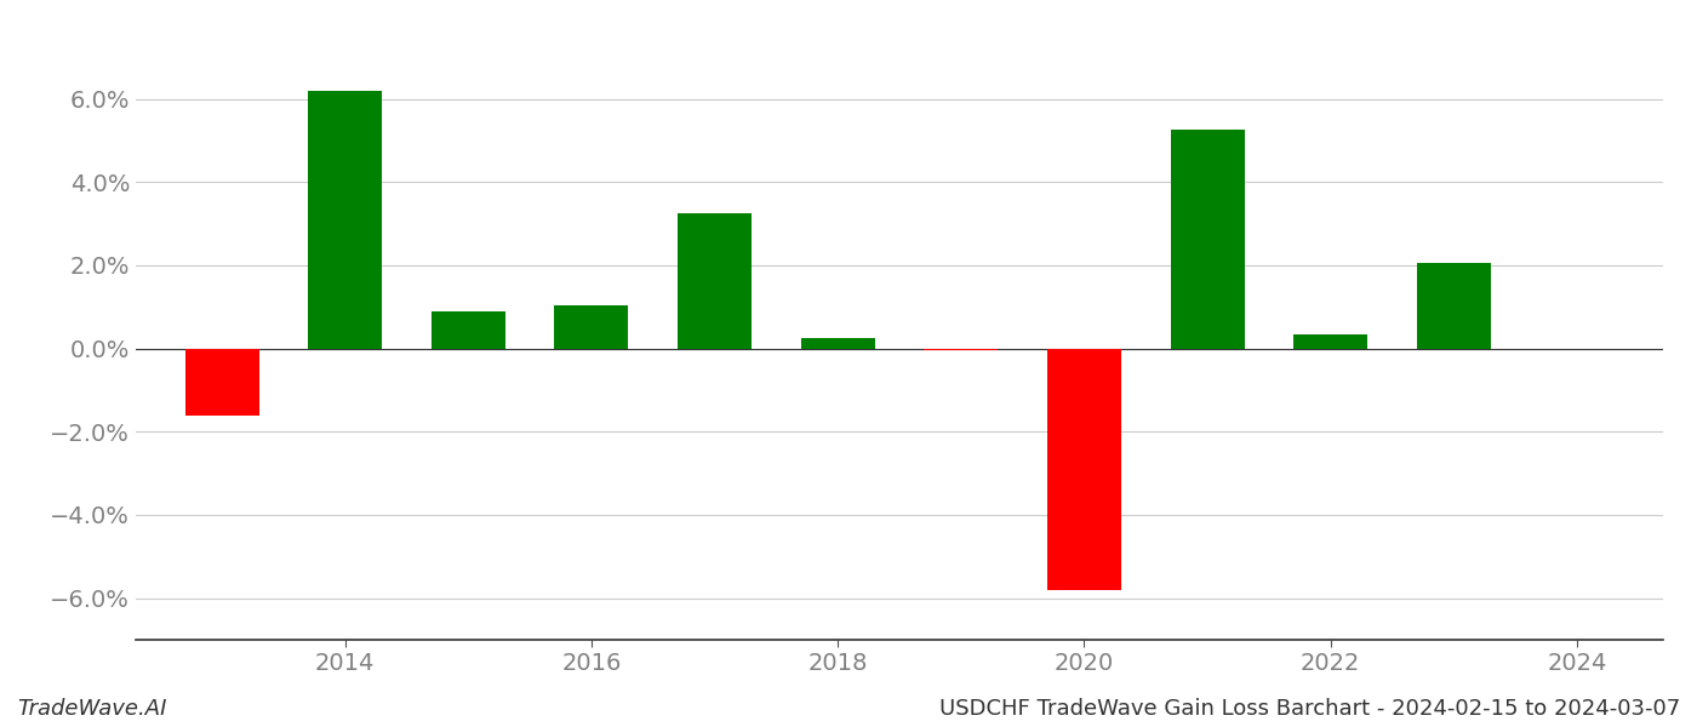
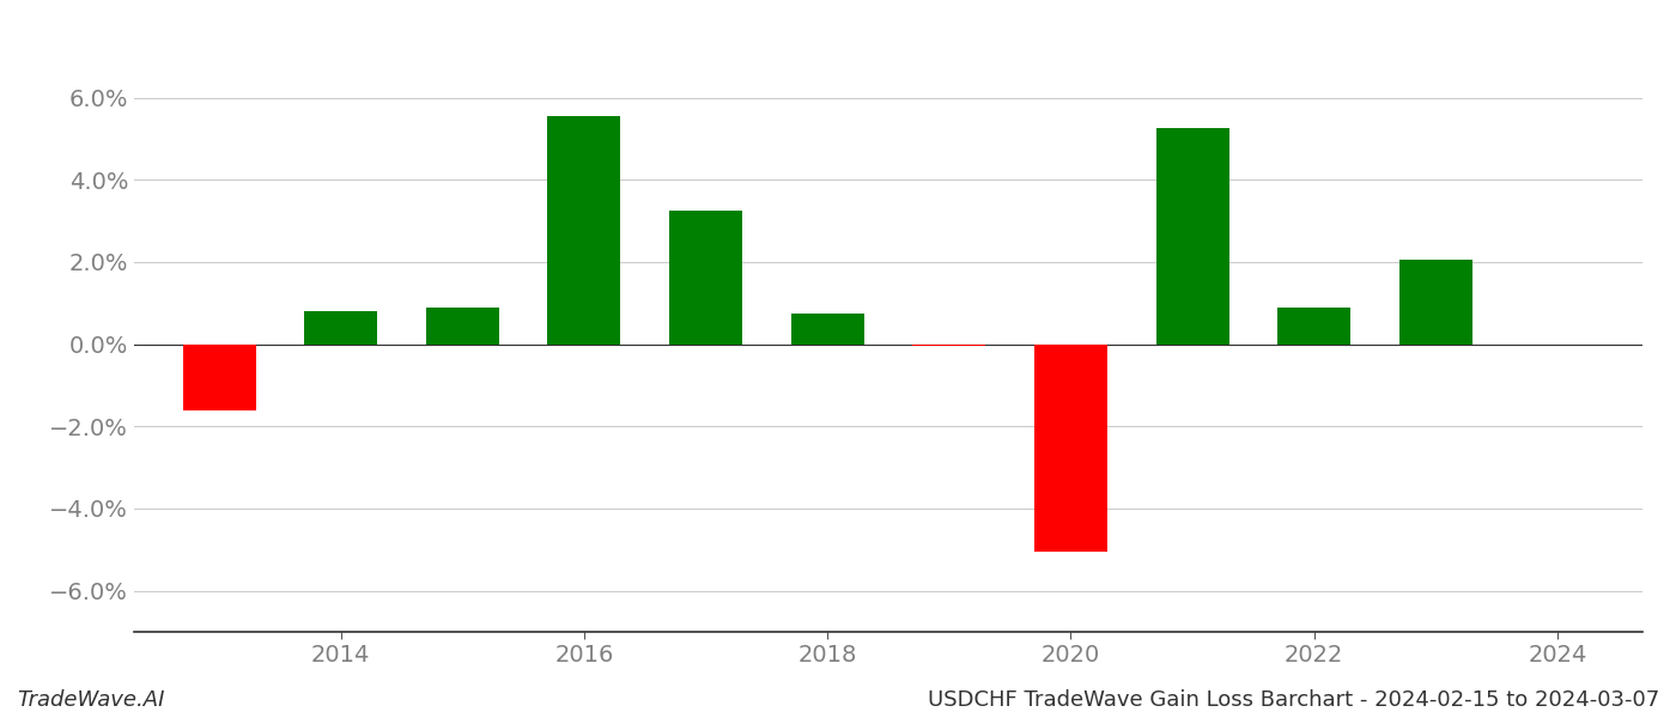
2014: 6.20% -> 0.80%
2016: 1.05% -> 5.55%
2018: 0.25% -> 0.75%
2020: -5.80% -> -5.05%
2022: 0.35% -> 0.90%
